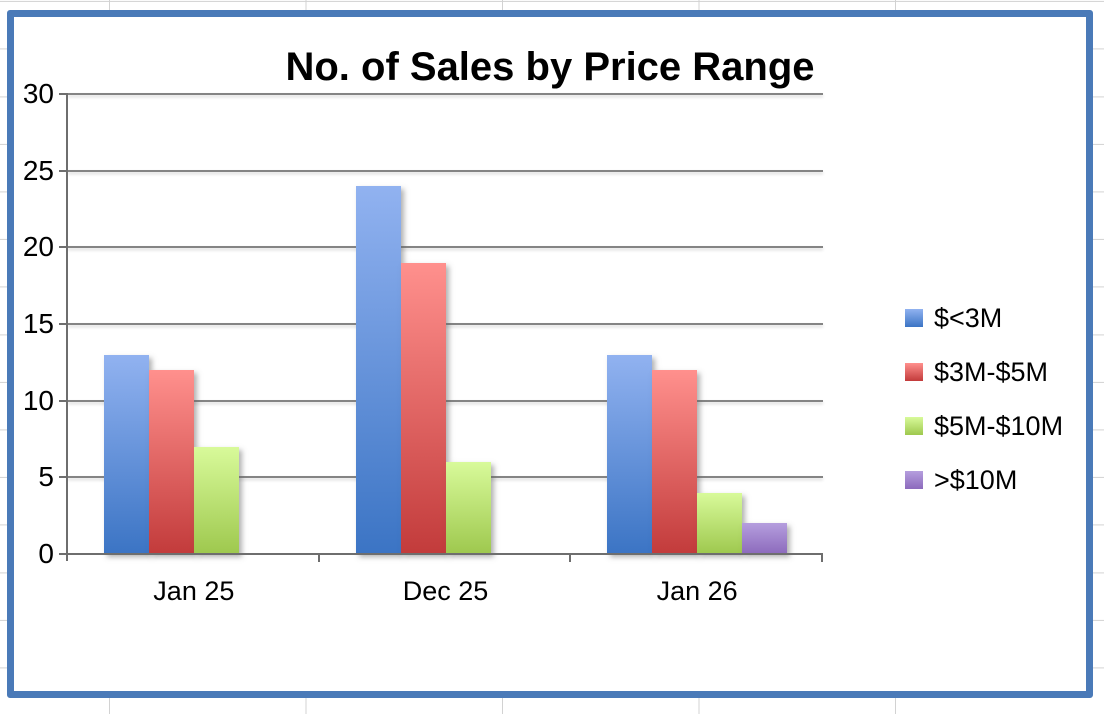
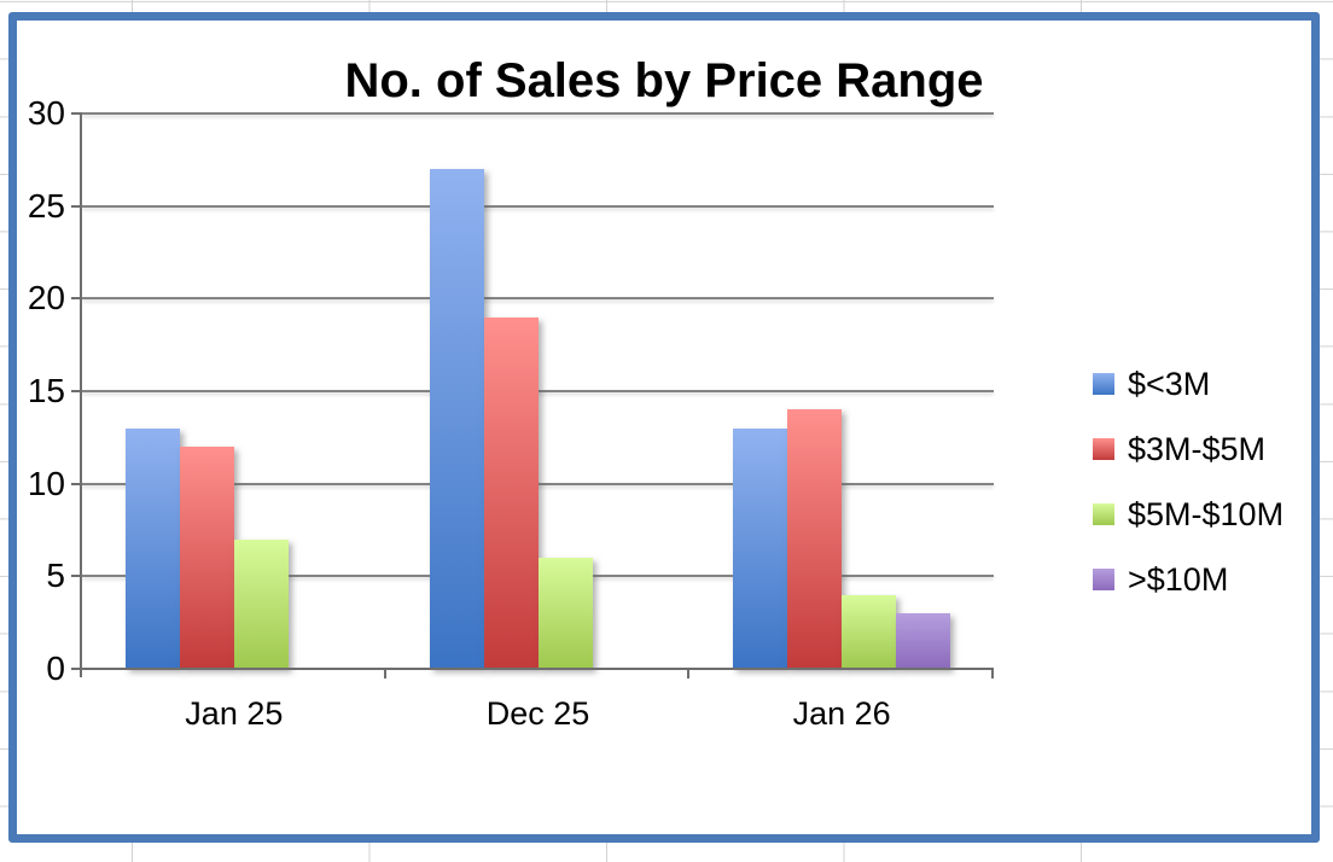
$<3M/Dec 25: 24 -> 27
$3M-$5M/Jan 26: 12 -> 14
>$10M/Jan 26: 2 -> 3
